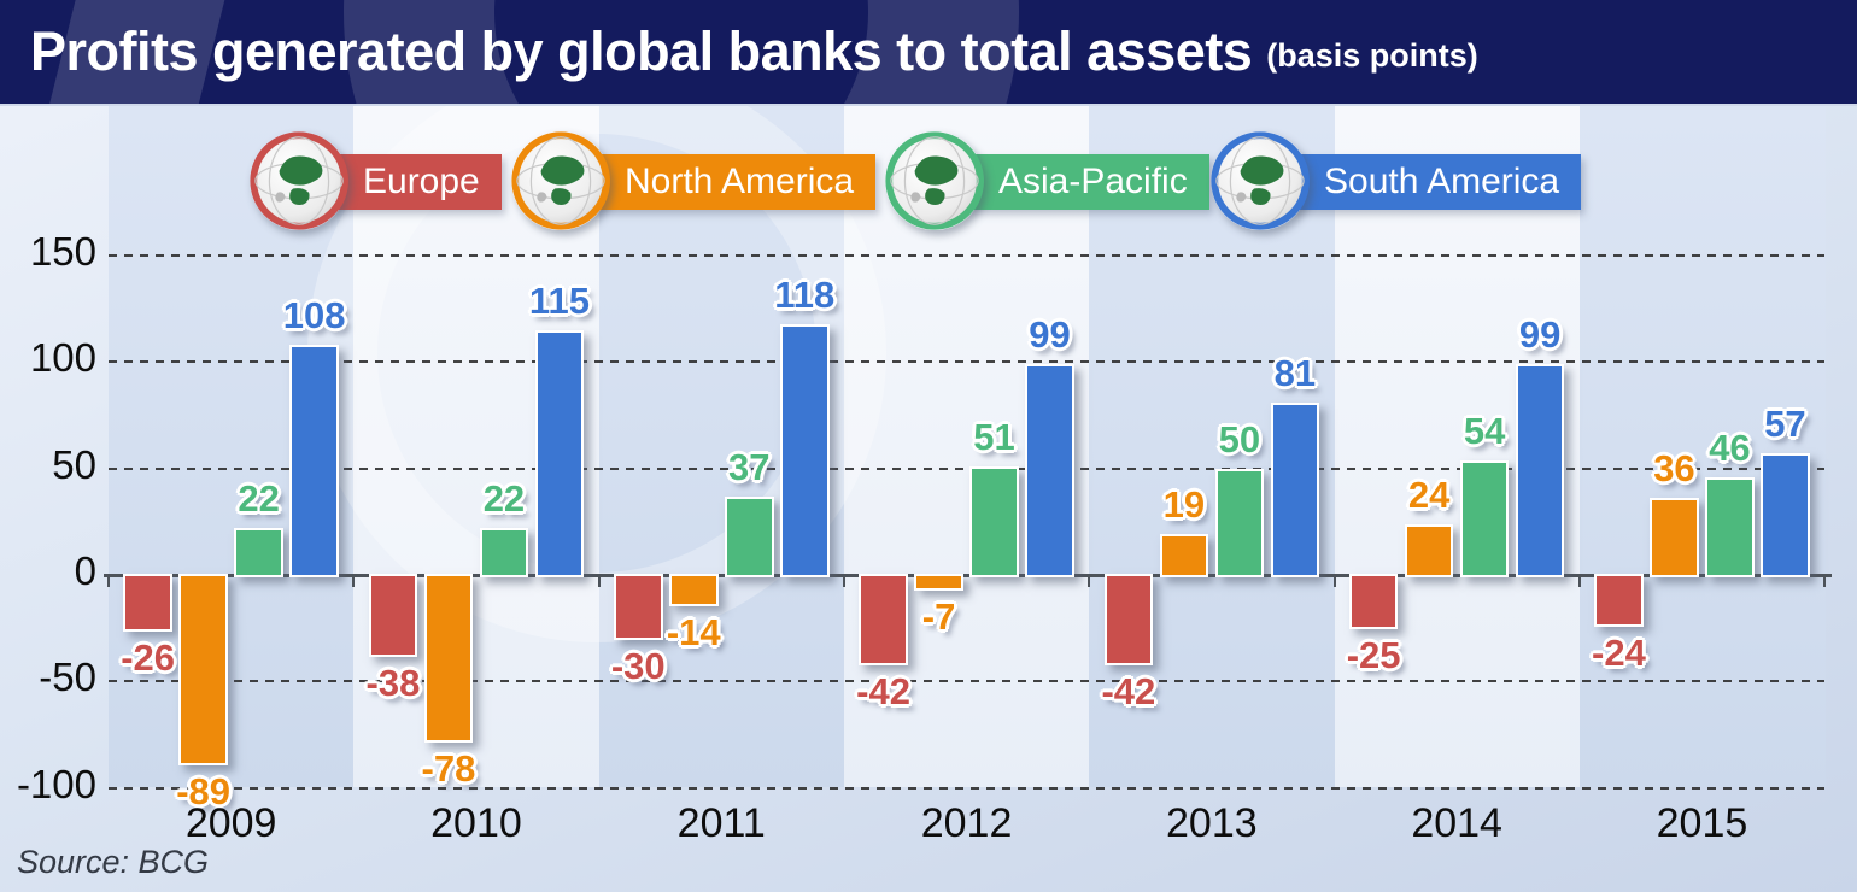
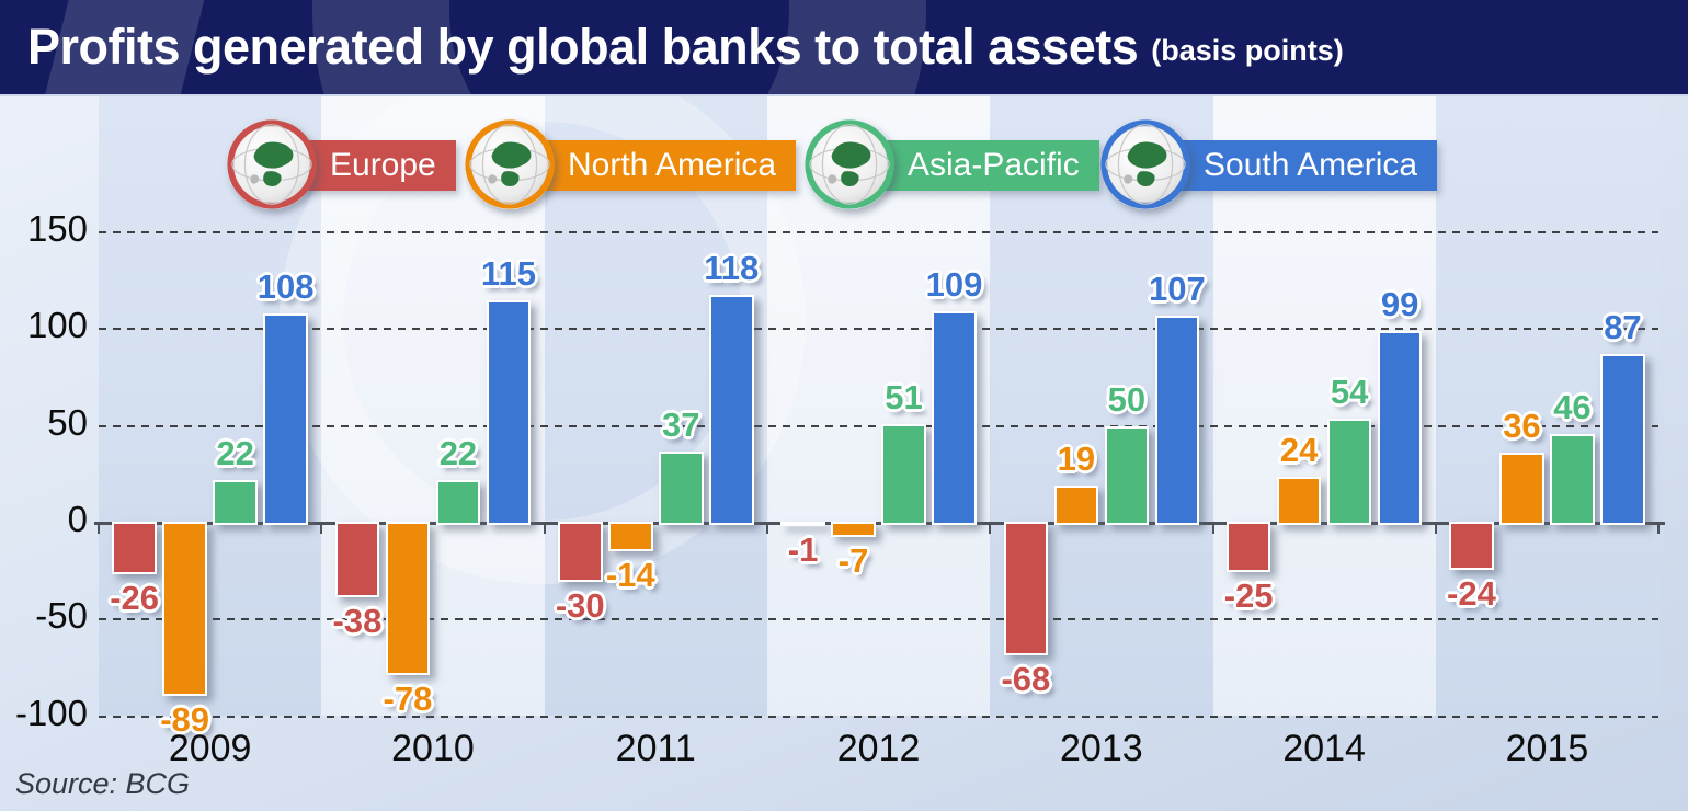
Europe/2012: -42 -> -1
South America/2012: 99 -> 109
Europe/2013: -42 -> -68
South America/2013: 81 -> 107
South America/2015: 57 -> 87
